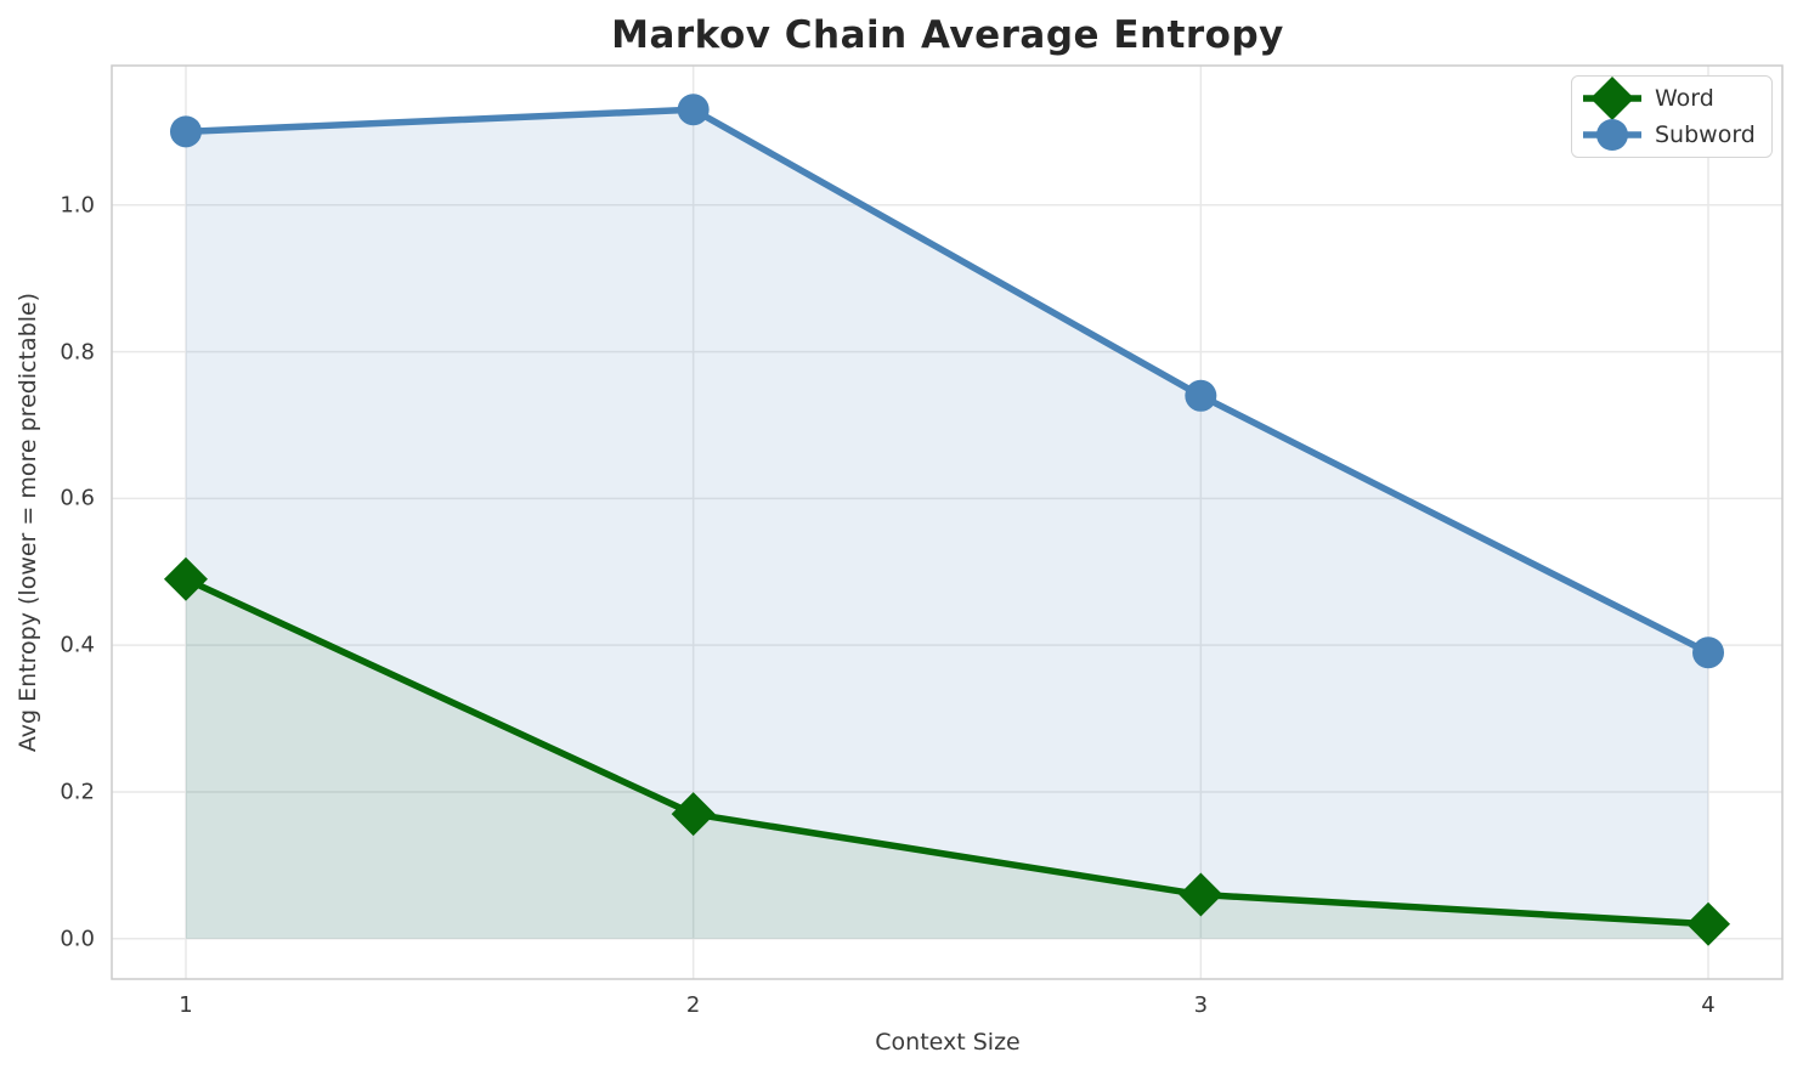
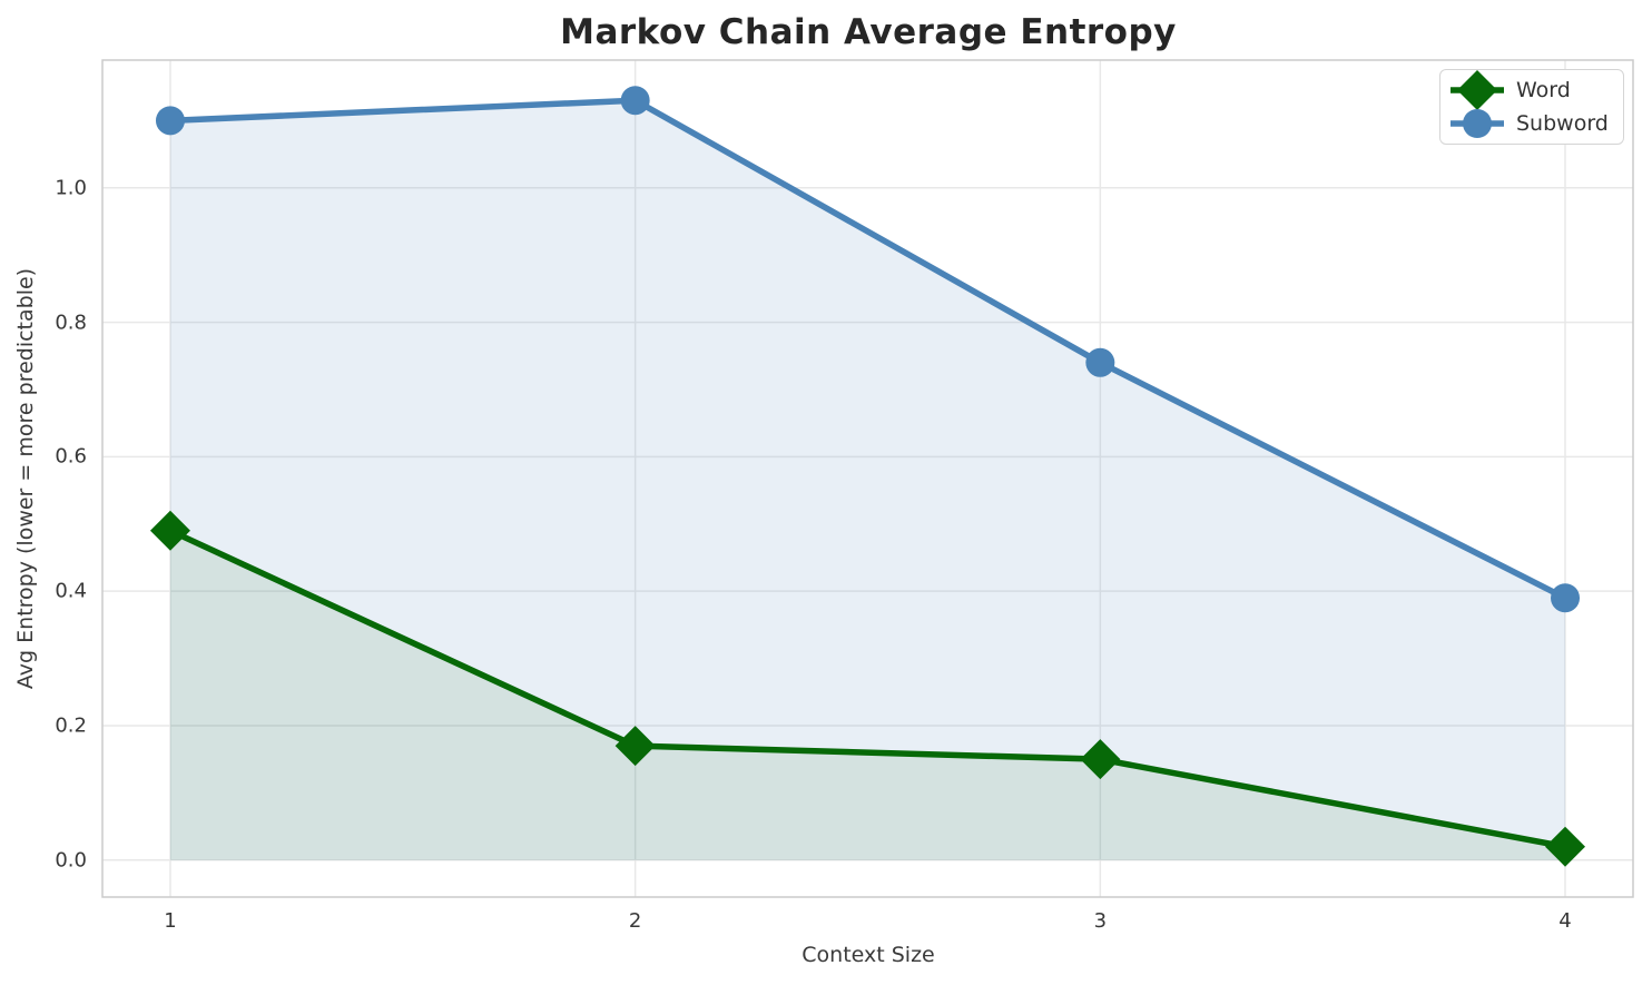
Word/3: 0.06 -> 0.15
